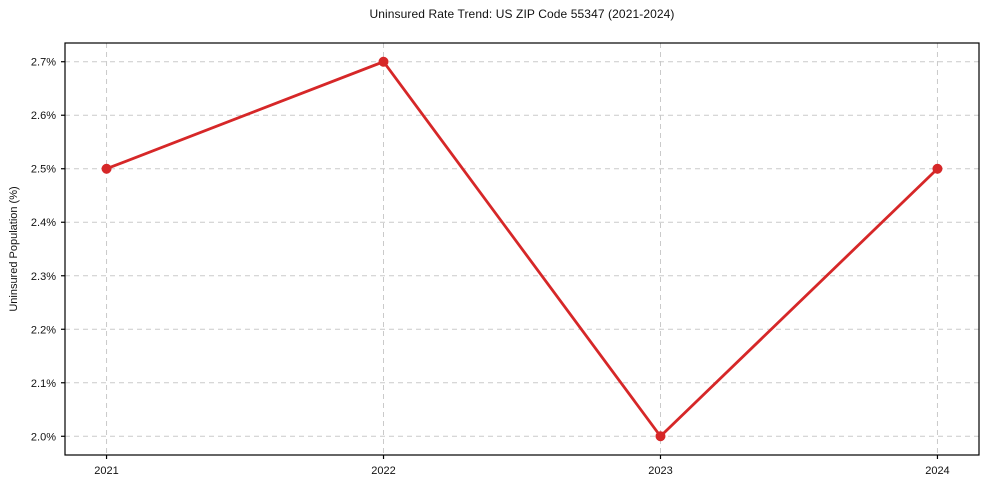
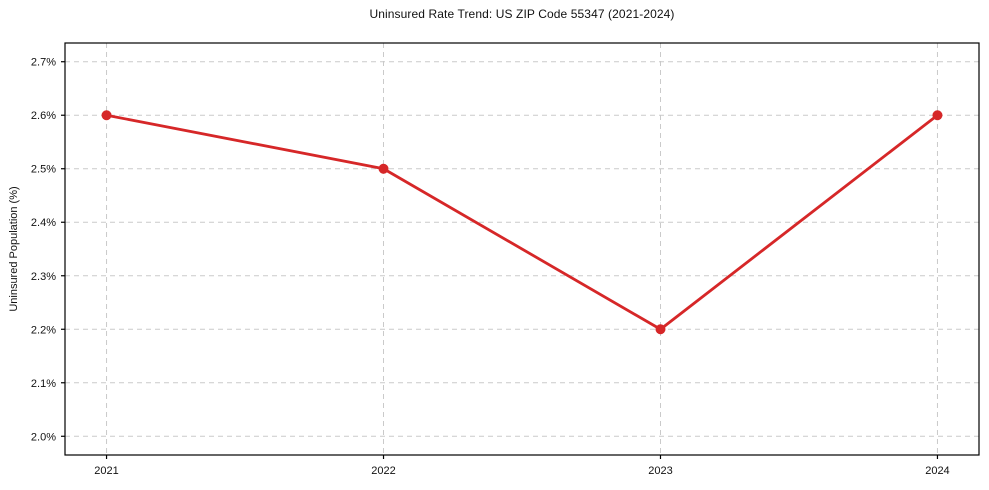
2021: 2.5% -> 2.6%
2022: 2.7% -> 2.5%
2023: 2.0% -> 2.2%
2024: 2.5% -> 2.6%
